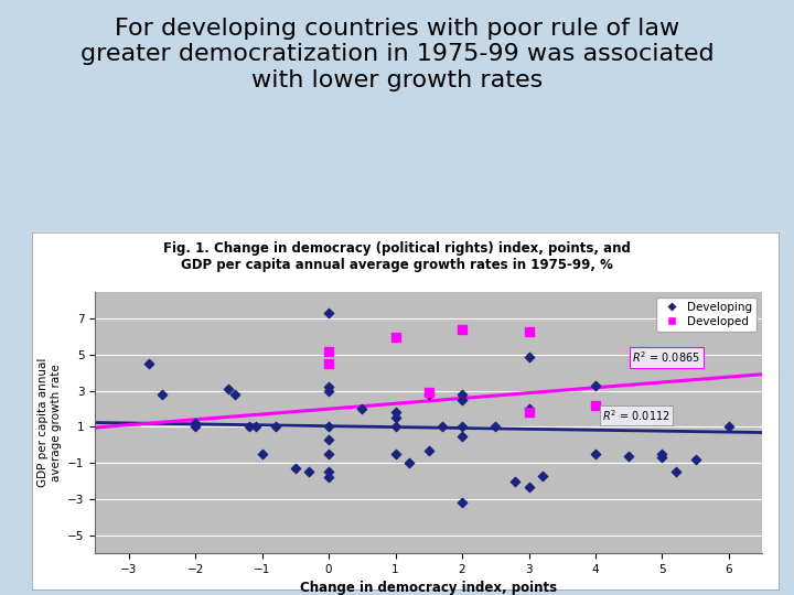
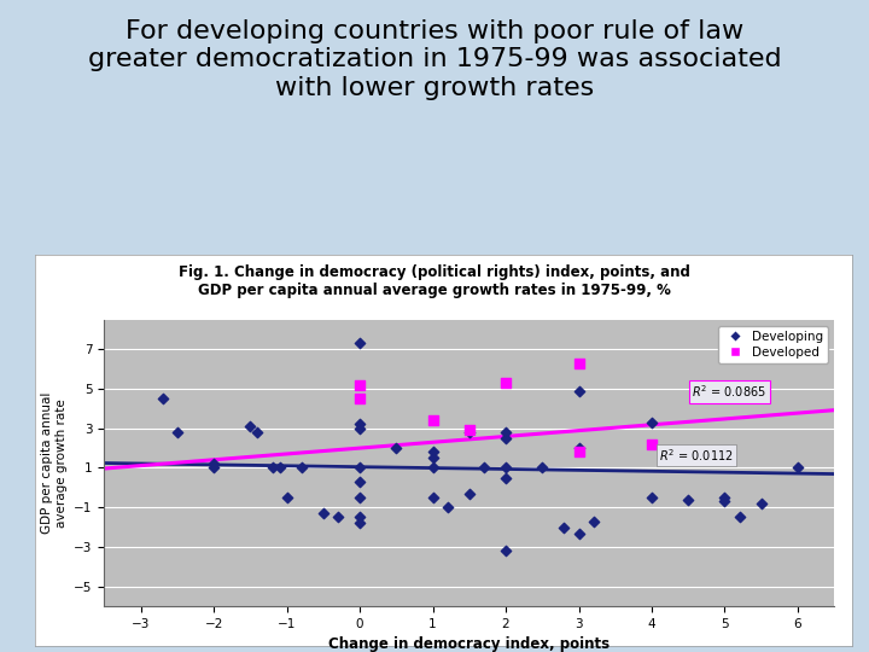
Developed/1: 6.0 -> 3.4
Developed/2: 6.4 -> 5.3
